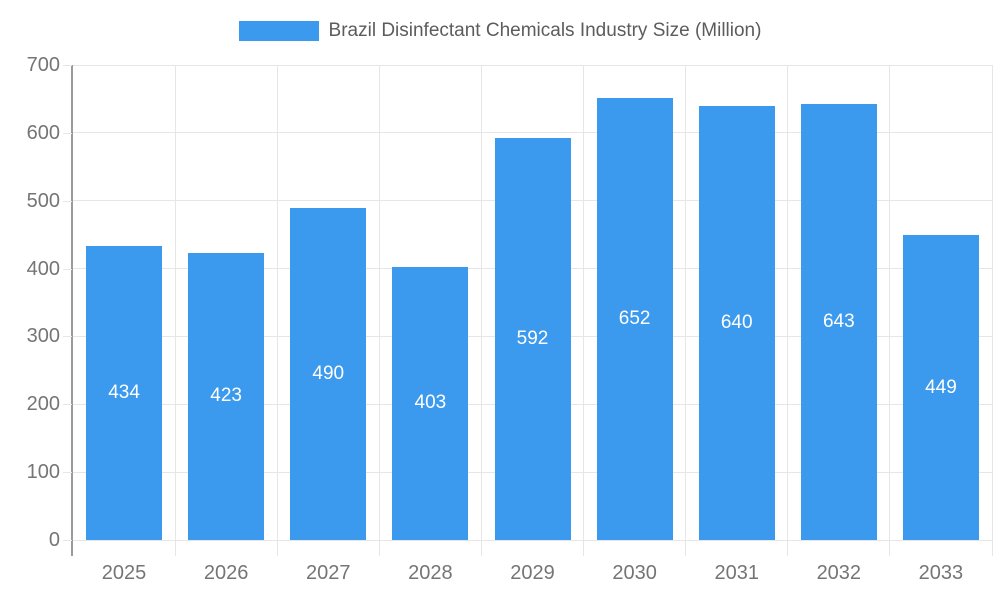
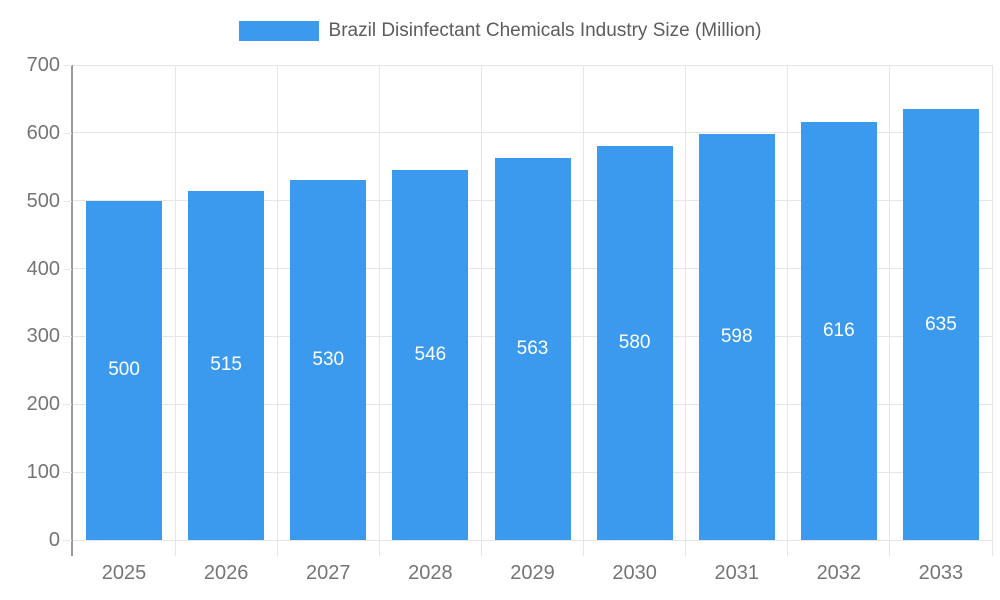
2025: 434 -> 500
2026: 423 -> 515
2027: 490 -> 530
2028: 403 -> 546
2029: 592 -> 563
2030: 652 -> 580
2031: 640 -> 598
2032: 643 -> 616
2033: 449 -> 635
